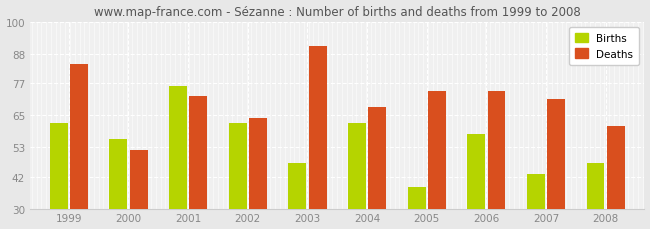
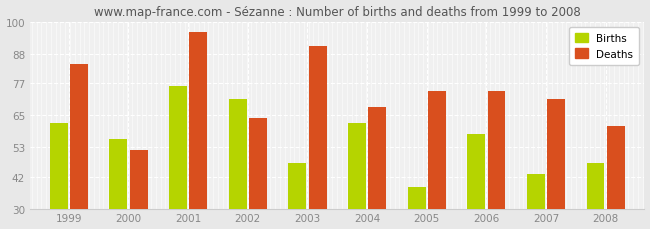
Deaths/2001: 72 -> 96
Births/2002: 62 -> 71
